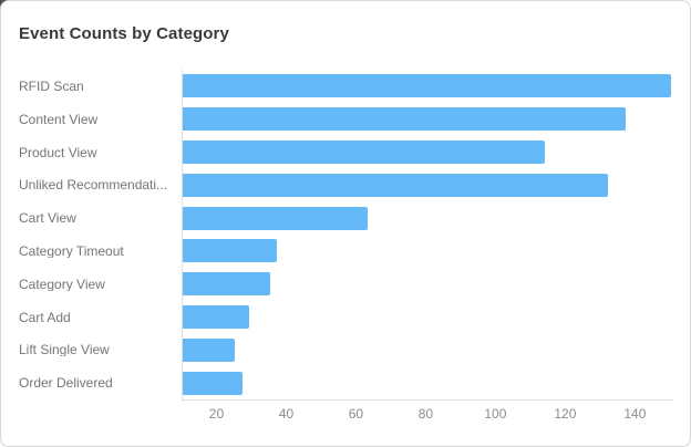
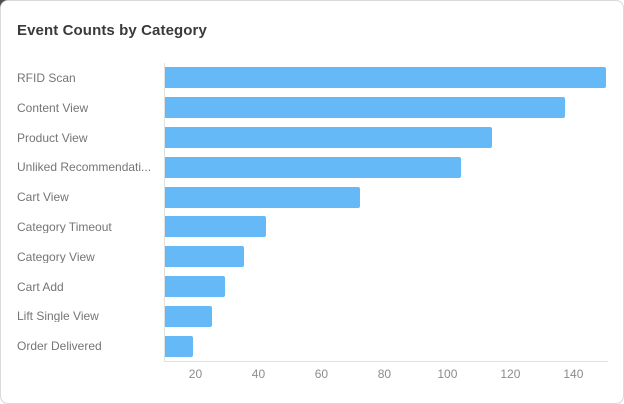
Unliked Recommendati...: 132 -> 104
Cart View: 63 -> 72
Category Timeout: 37 -> 42
Order Delivered: 27 -> 19
